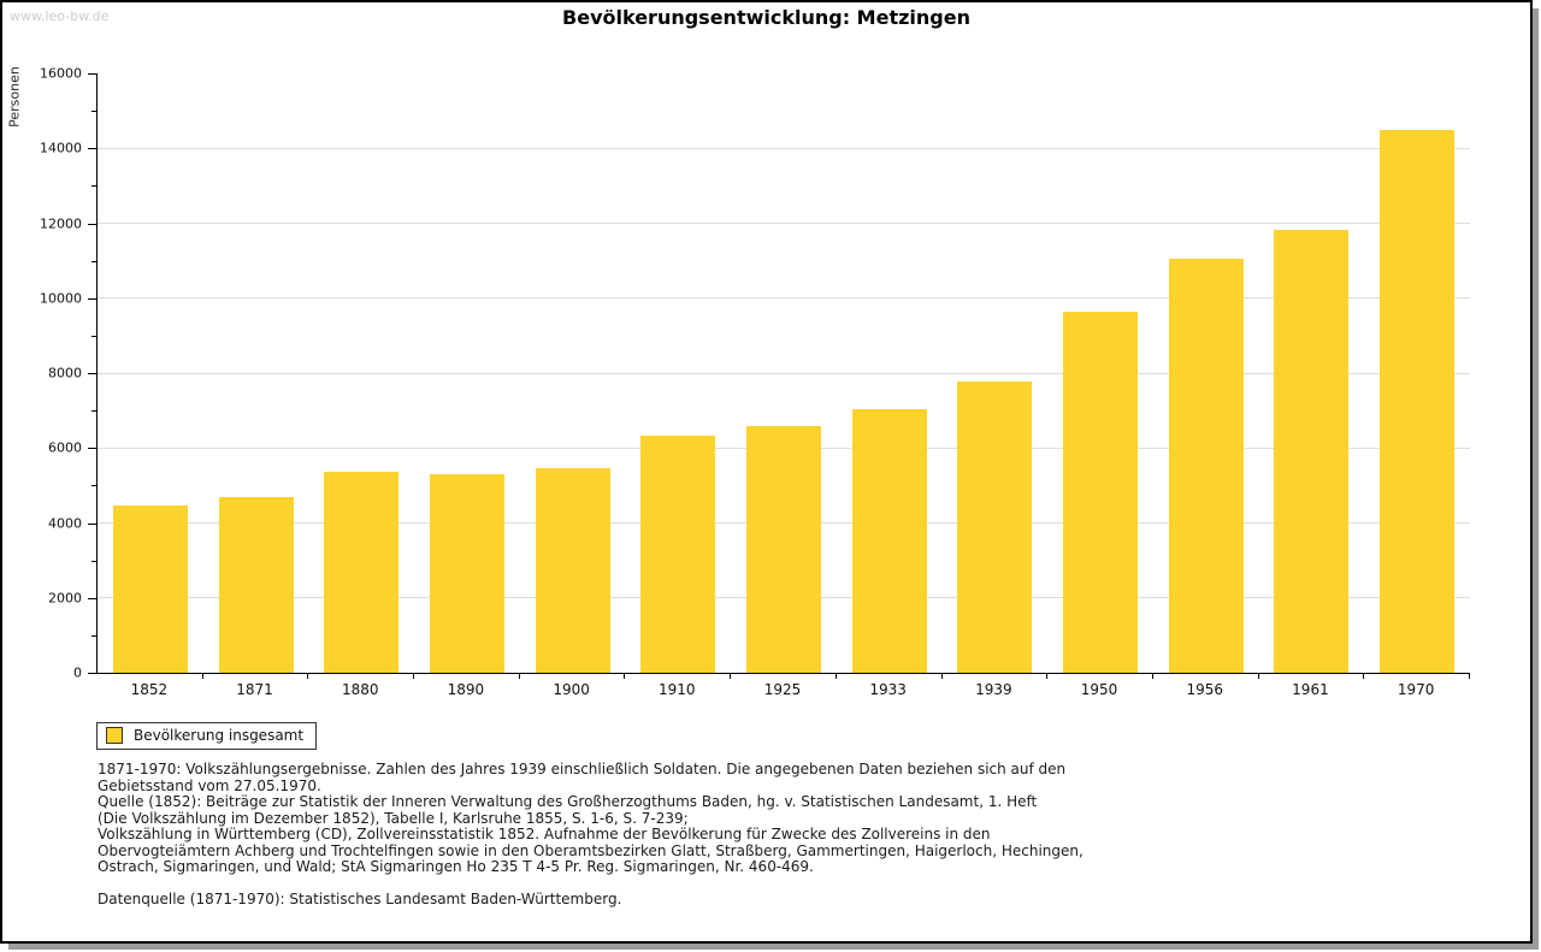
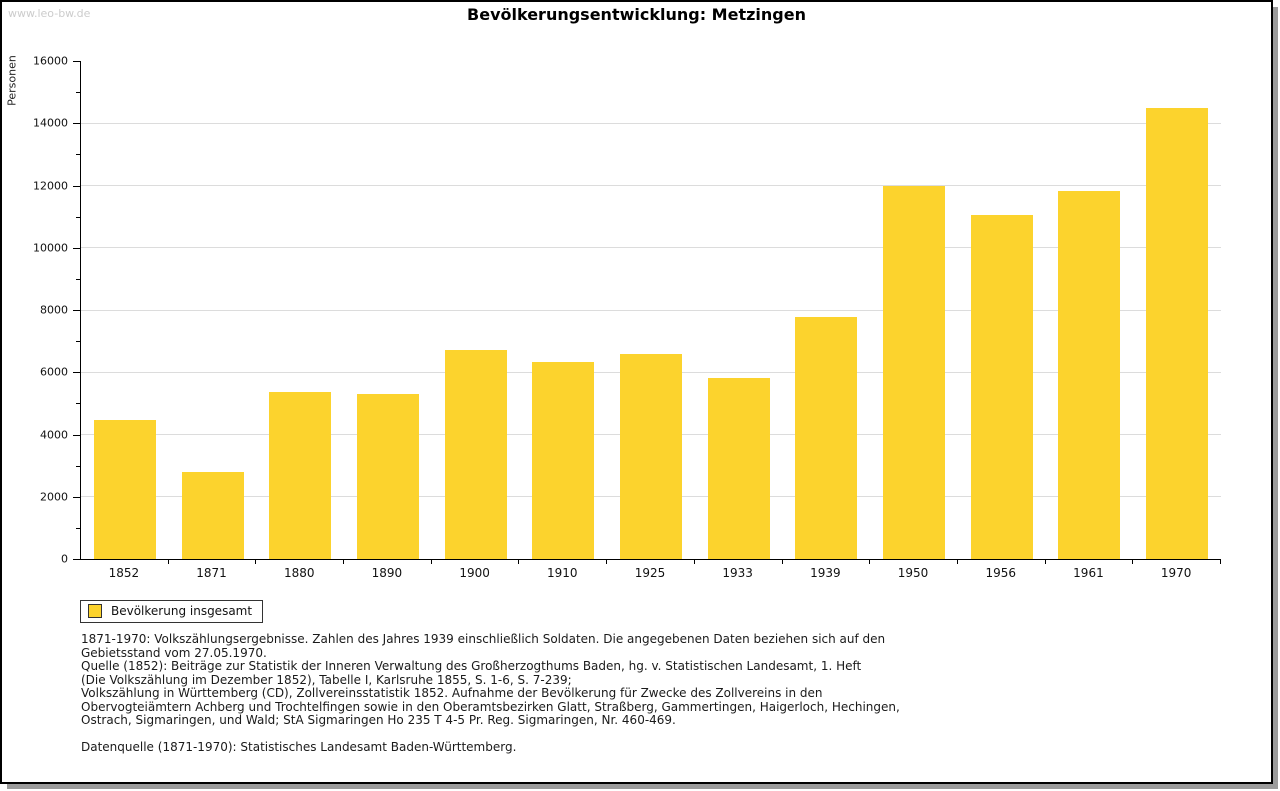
1871: 4700 -> 2800
1900: 5500 -> 6700
1933: 7000 -> 5800
1950: 9600 -> 12000
